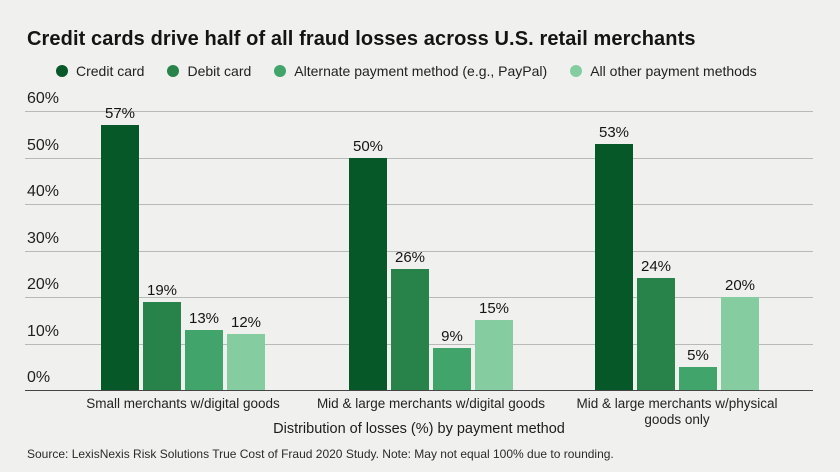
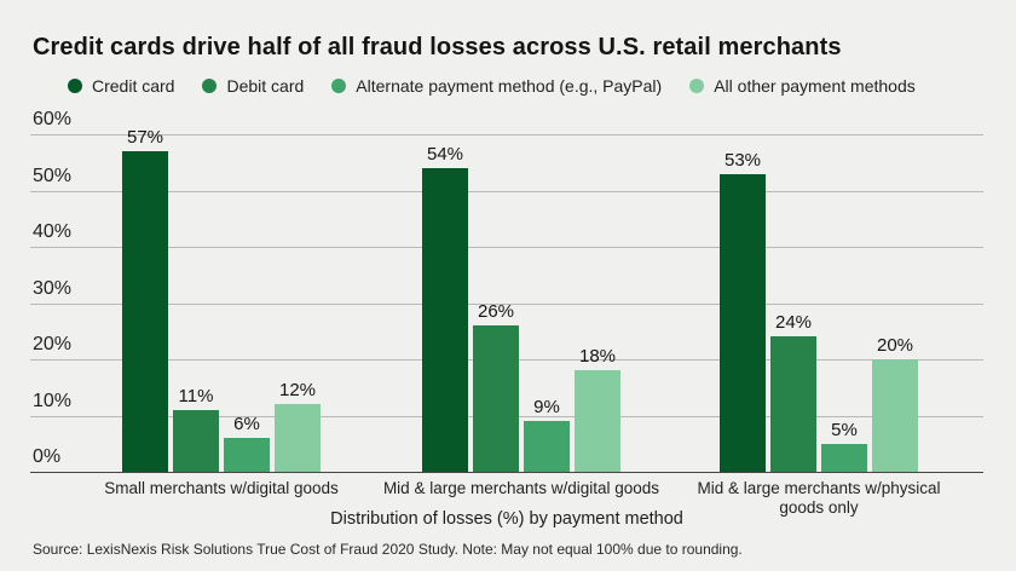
Debit card/Small merchants w/digital goods: 19% -> 11%
Alternate payment method (e.g., PayPal)/Small merchants w/digital goods: 13% -> 6%
Credit card/Mid & large merchants w/digital goods: 50% -> 54%
All other payment methods/Mid & large merchants w/digital goods: 15% -> 18%
